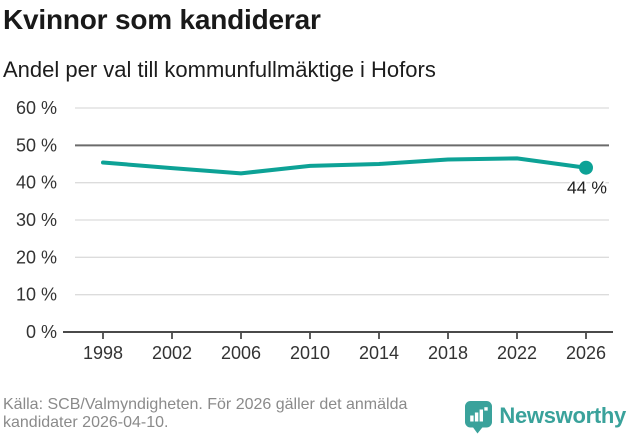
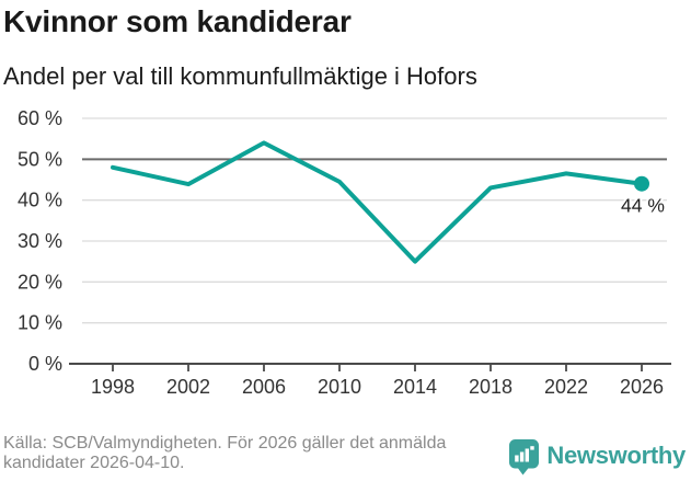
1998: 45% -> 48%
2006: 42% -> 54%
2014: 45% -> 25%
2018: 46% -> 43%
